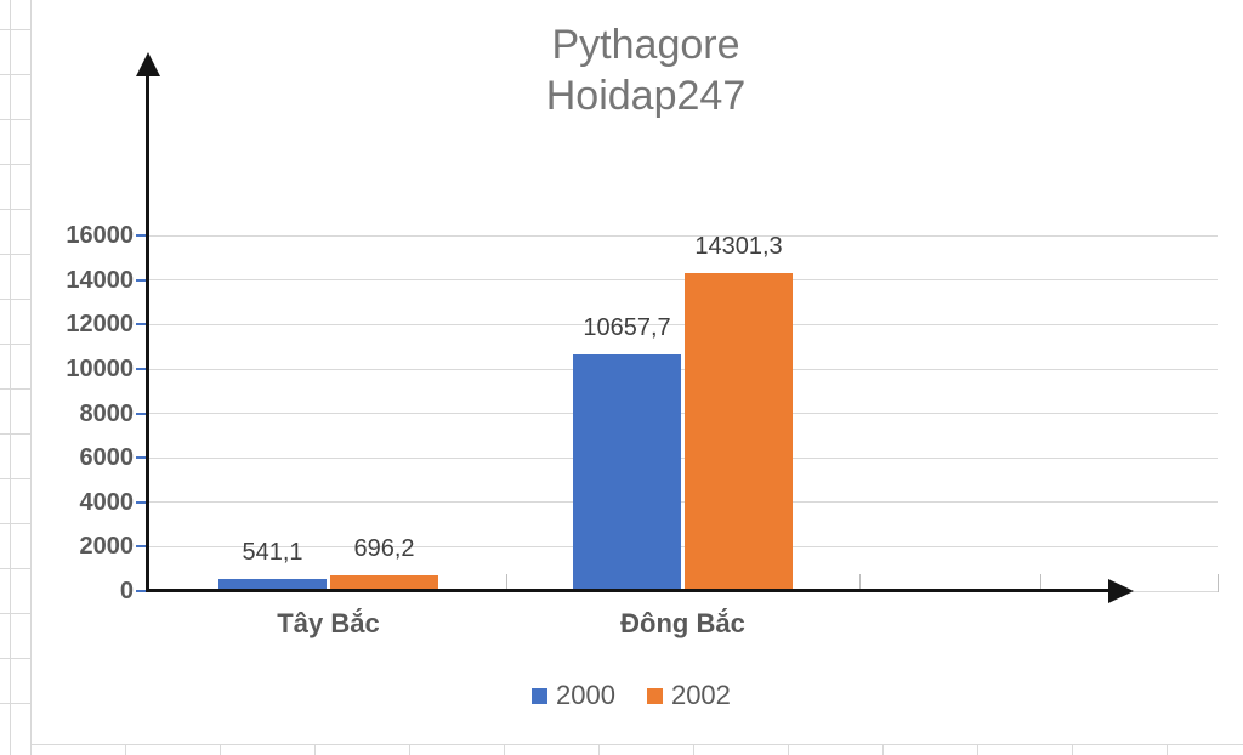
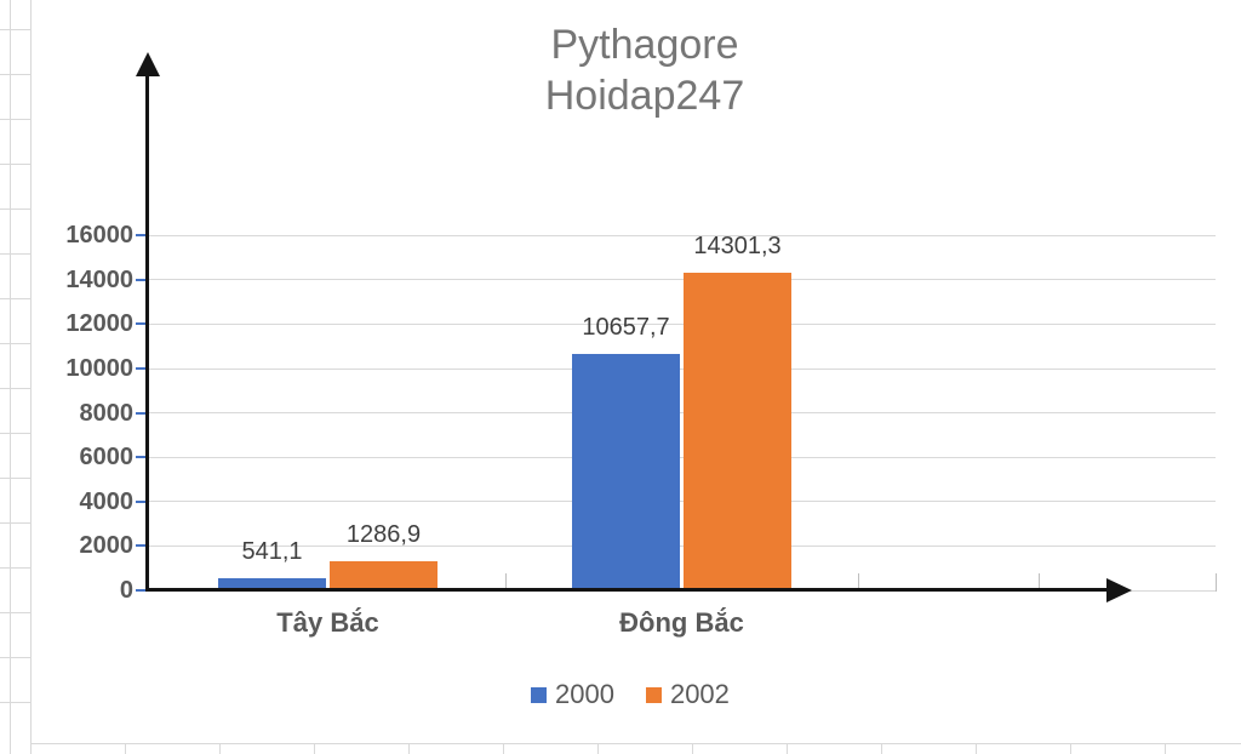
2002/Tây Bắc: 696,2 -> 1286,9
